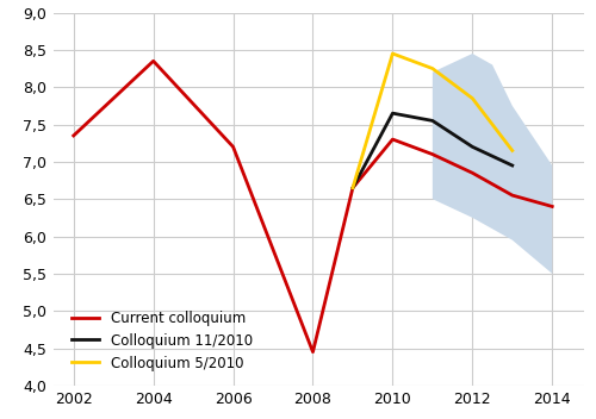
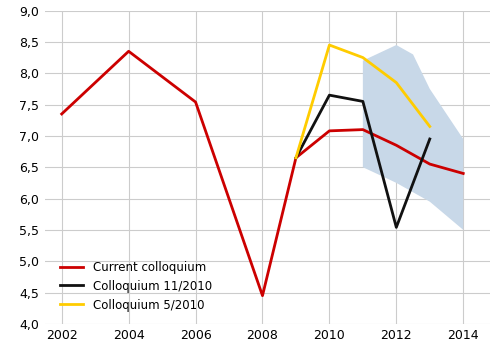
Current colloquium/2006: 7,20 -> 7,54
Current colloquium/2010: 7,30 -> 7,08
Colloquium 11/2010/2012: 7,20 -> 5,54
